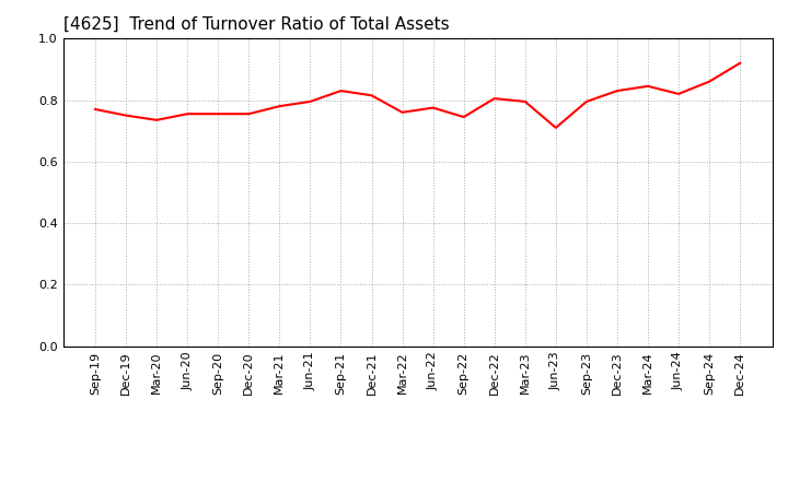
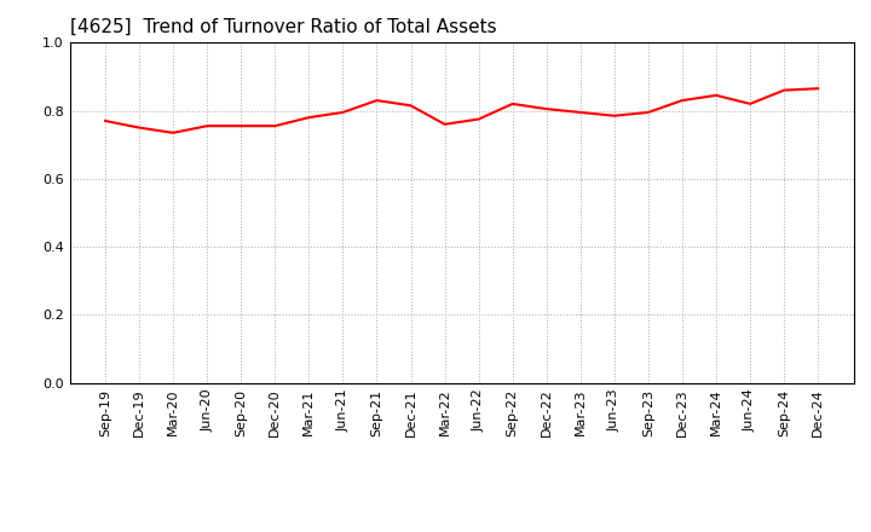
Sep-22: 0.745 -> 0.820
Jun-23: 0.710 -> 0.785
Dec-24: 0.920 -> 0.865
